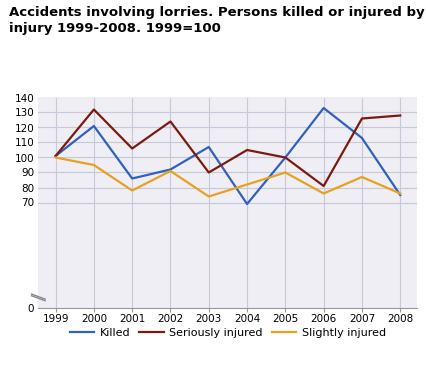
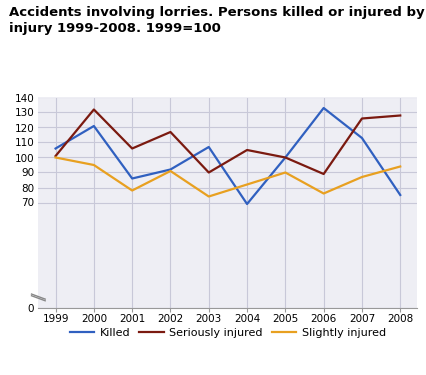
Killed/1999: 101 -> 106
Seriously injured/2002: 124 -> 117
Seriously injured/2006: 81 -> 89
Slightly injured/2008: 76 -> 94
